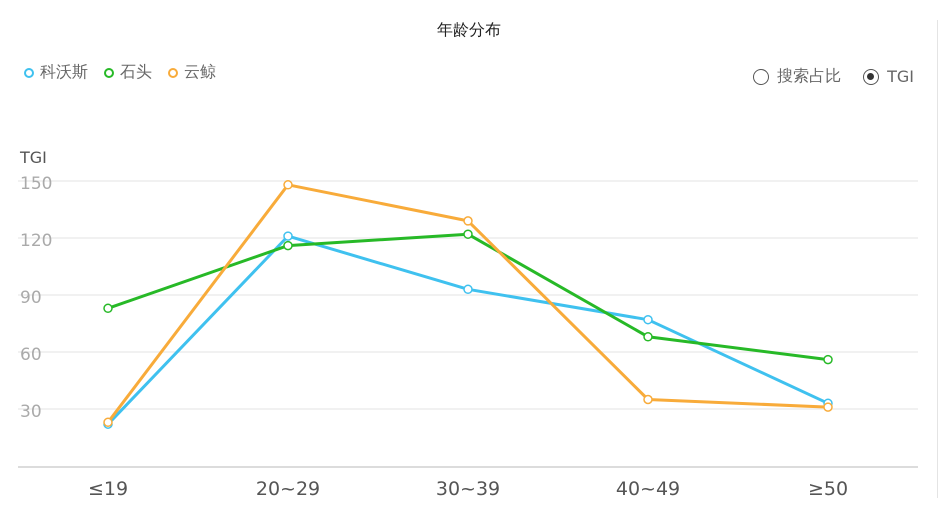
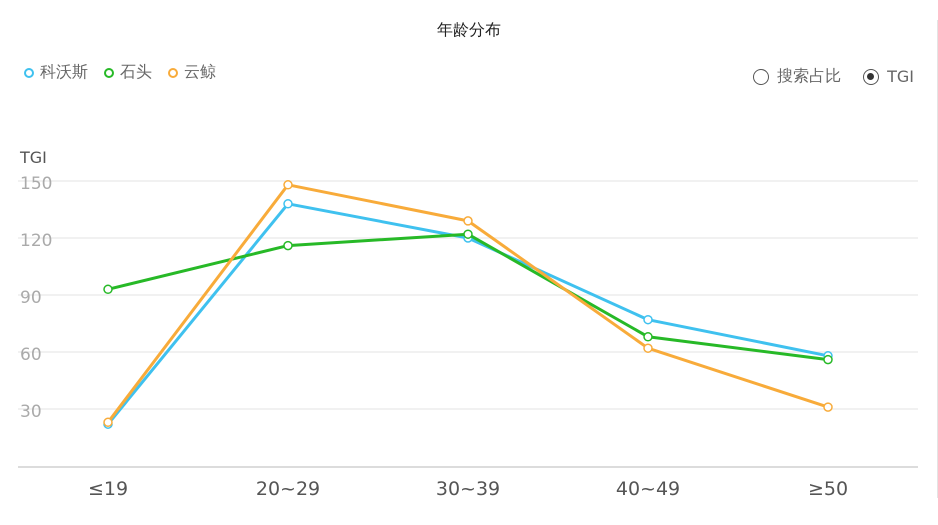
石头/≤19: 83 -> 93
科沃斯/20~29: 121 -> 138
科沃斯/30~39: 93 -> 120
云鲸/40~49: 35 -> 62
科沃斯/≥50: 33 -> 58
